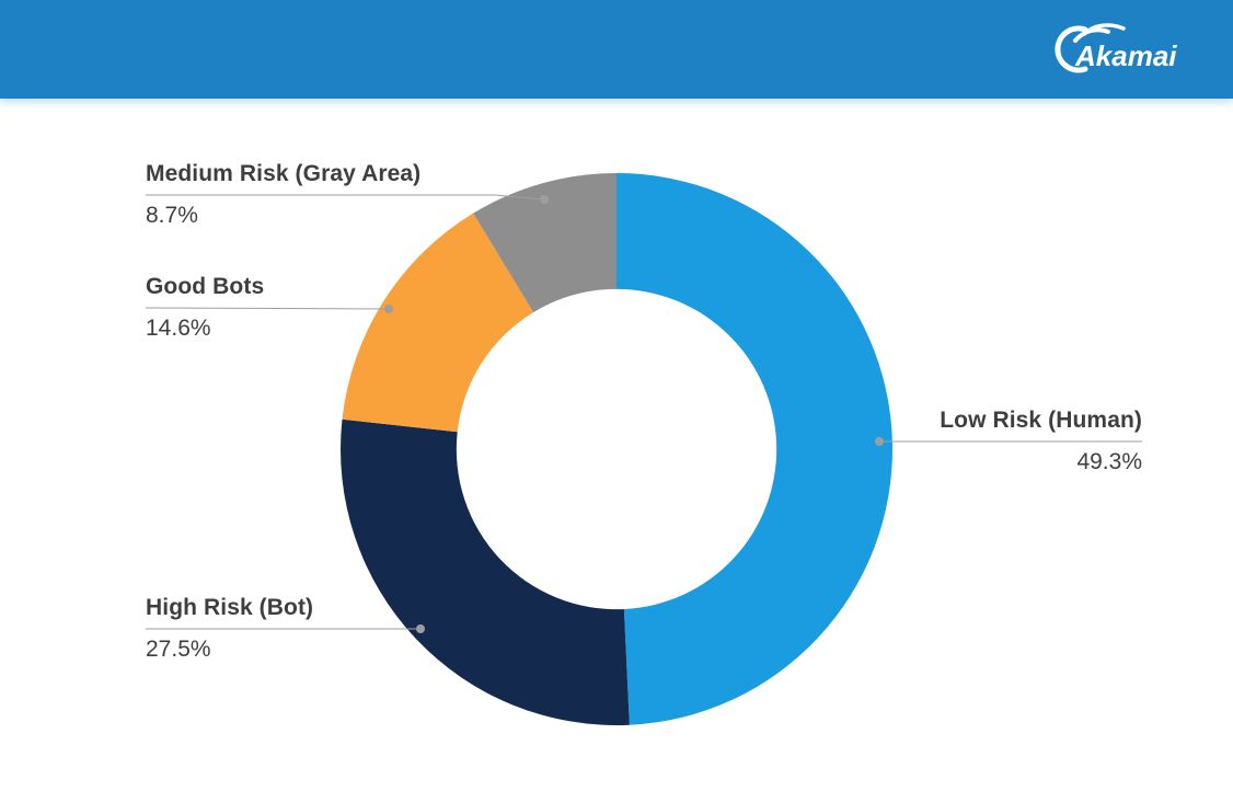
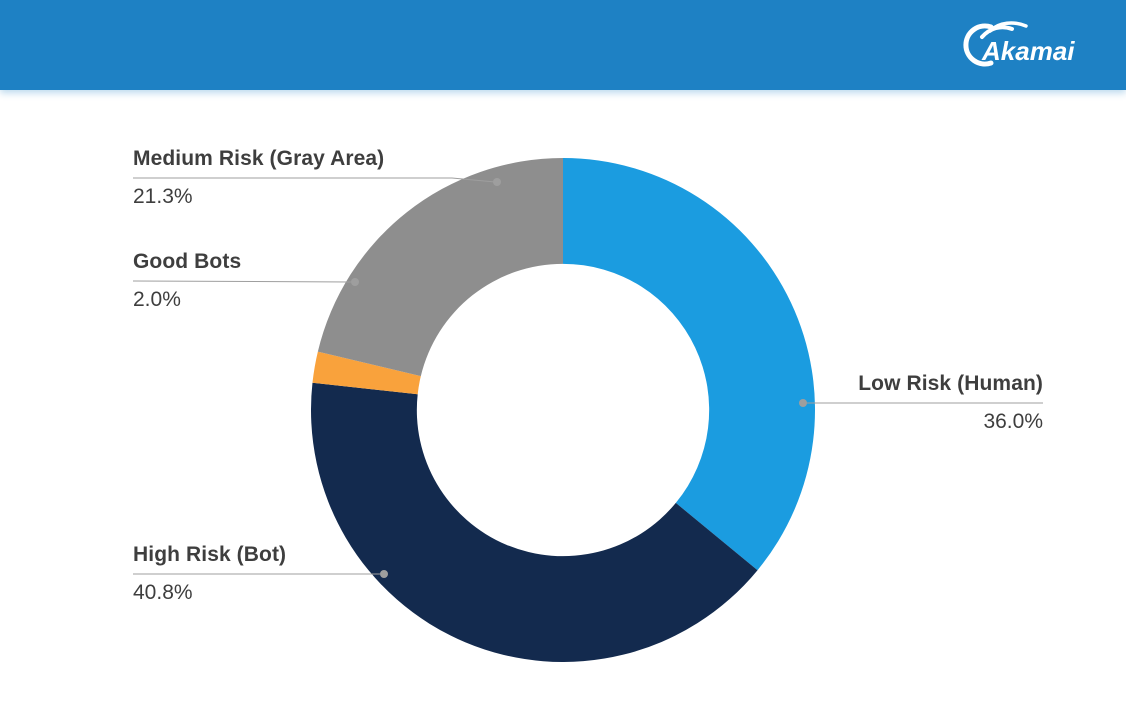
Low Risk (Human): 49.3% -> 36.0%
High Risk (Bot): 27.5% -> 40.8%
Good Bots: 14.6% -> 2.0%
Medium Risk (Gray Area): 8.7% -> 21.3%
